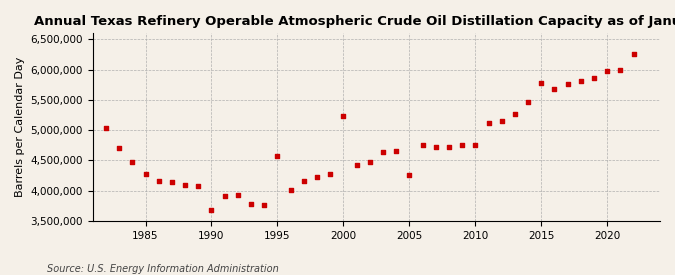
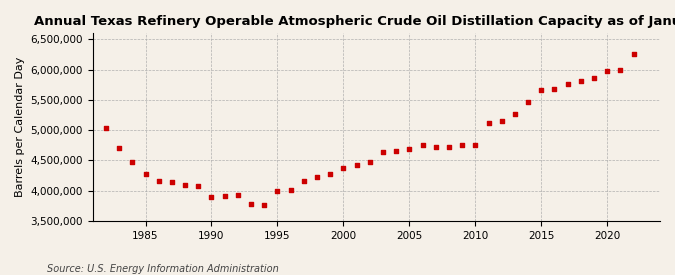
1990: 3,680,000 -> 3,900,000
1995: 4,580,000 -> 3,990,000
2000: 5,240,000 -> 4,370,000
2005: 4,260,000 -> 4,690,000
2015: 5,780,000 -> 5,660,000
